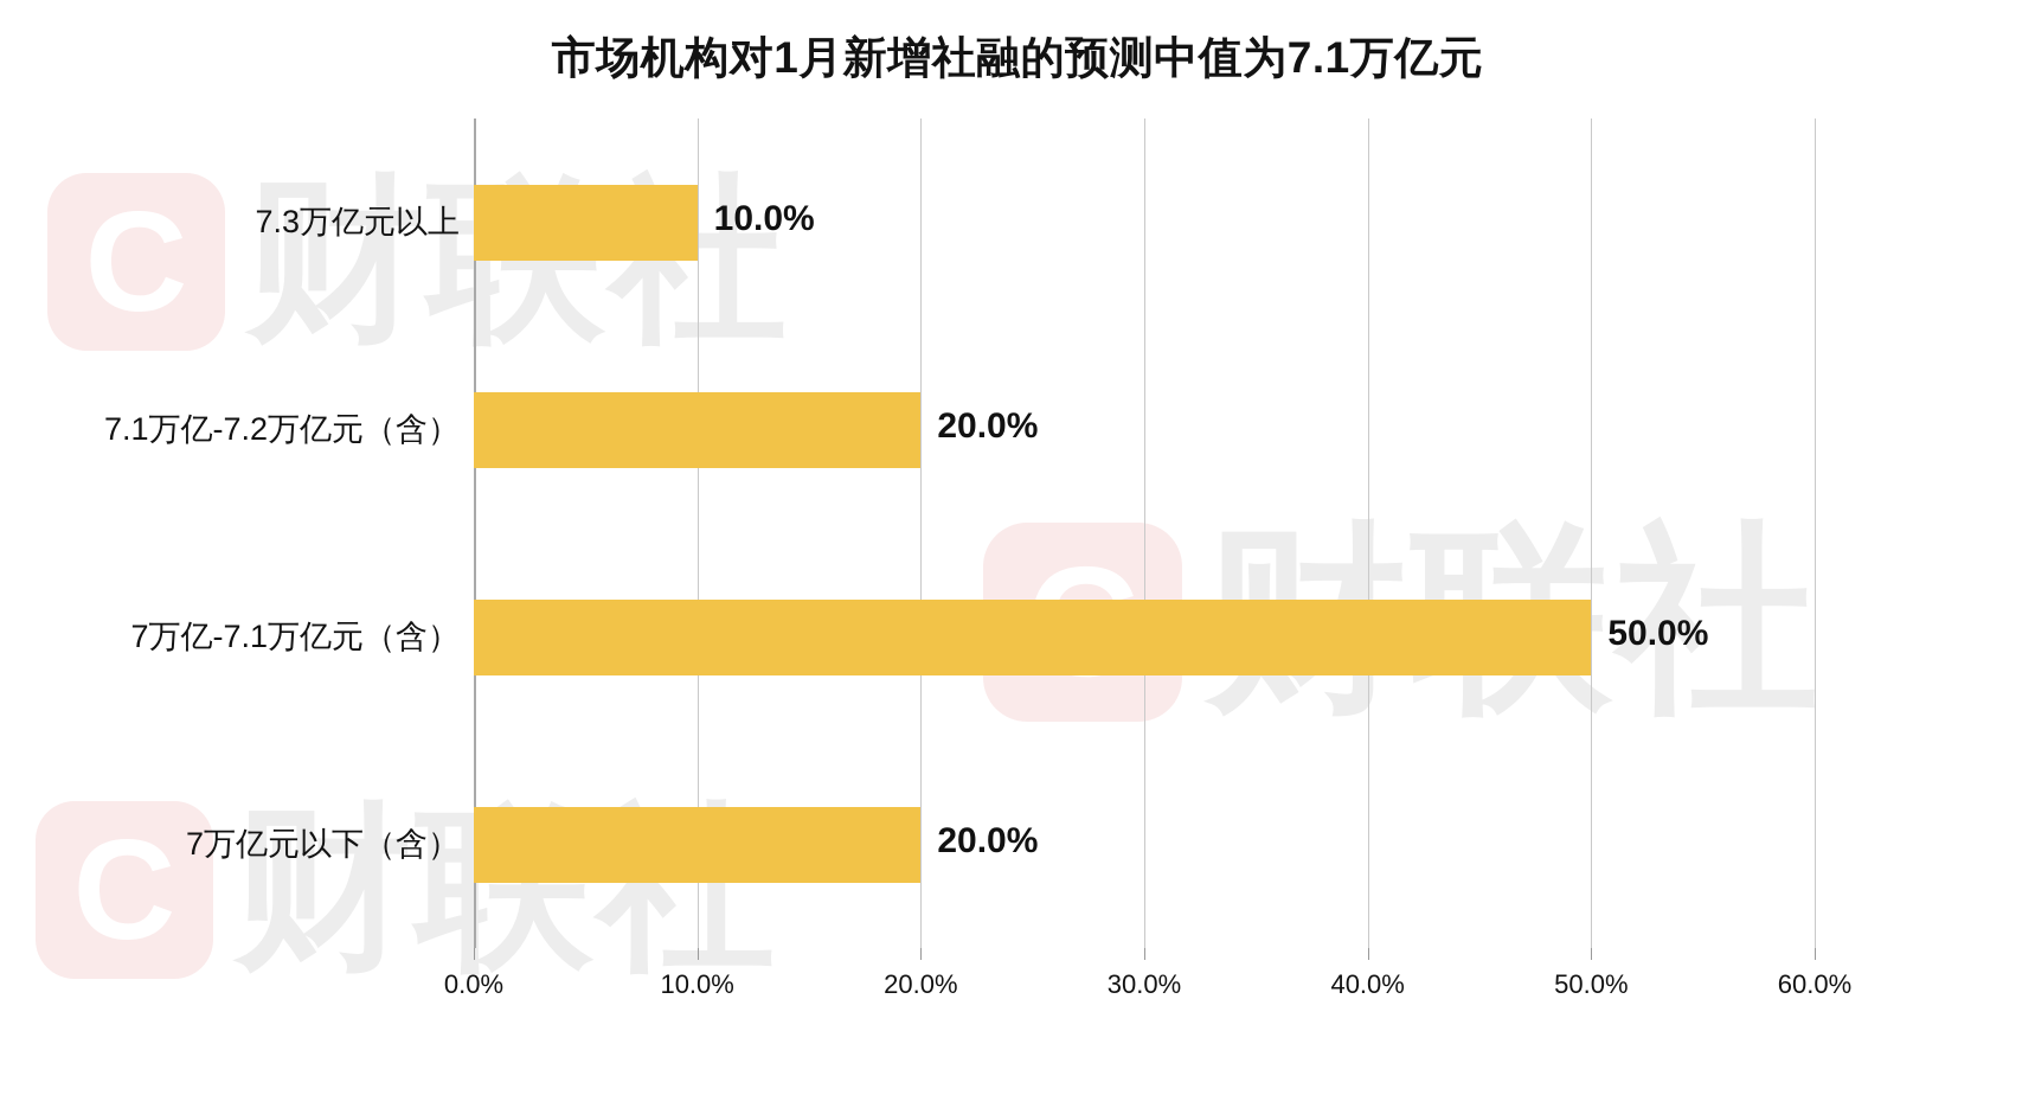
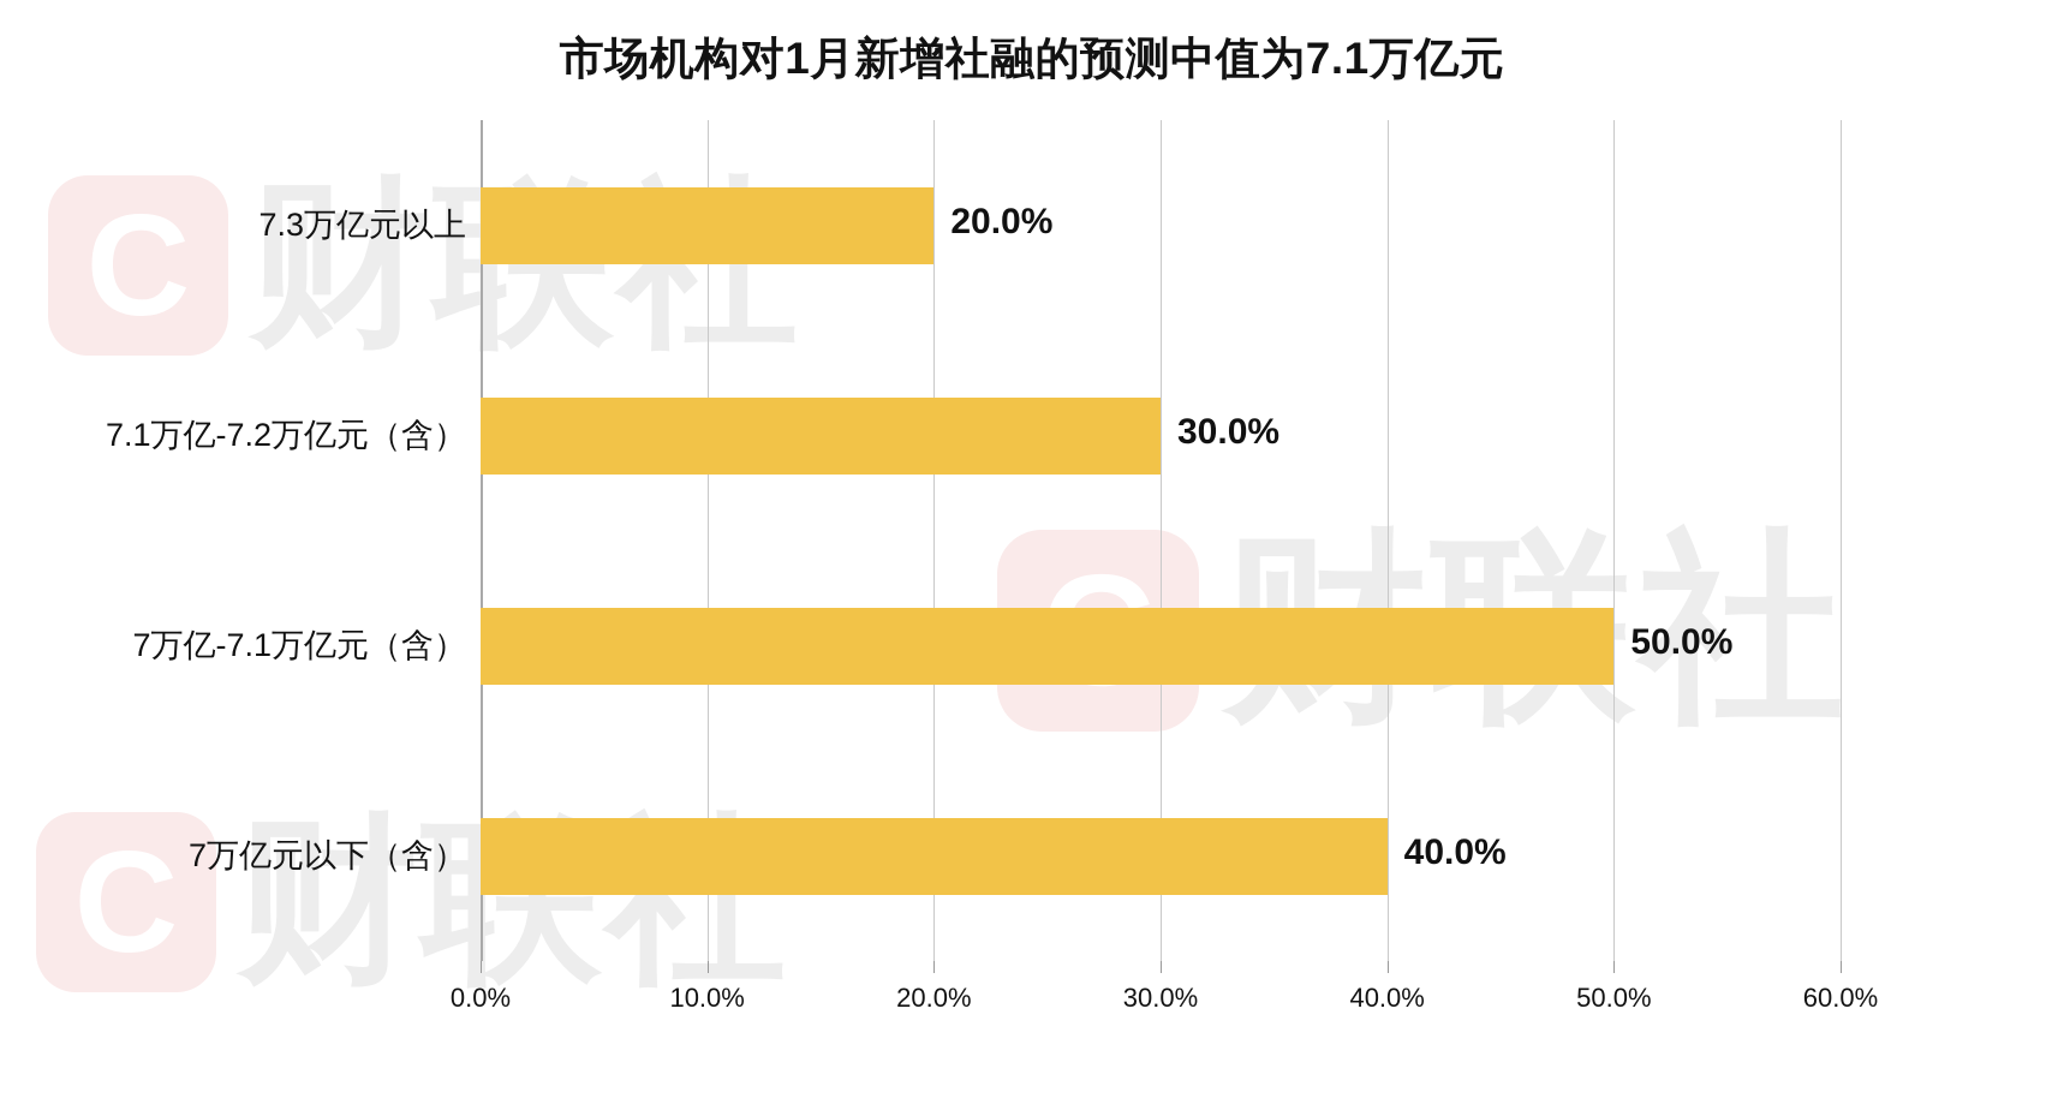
7.3万亿元以上: 10.0% -> 20.0%
7.1万亿-7.2万亿元（含）: 20.0% -> 30.0%
7万亿元以下（含）: 20.0% -> 40.0%
